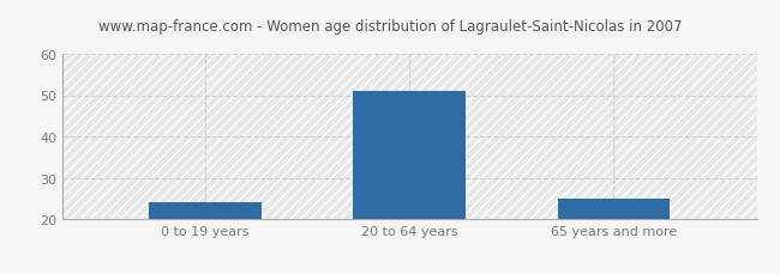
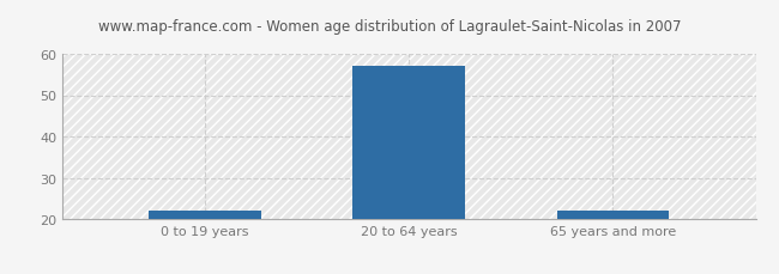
0 to 19 years: 24 -> 22
20 to 64 years: 51 -> 57
65 years and more: 25 -> 22
